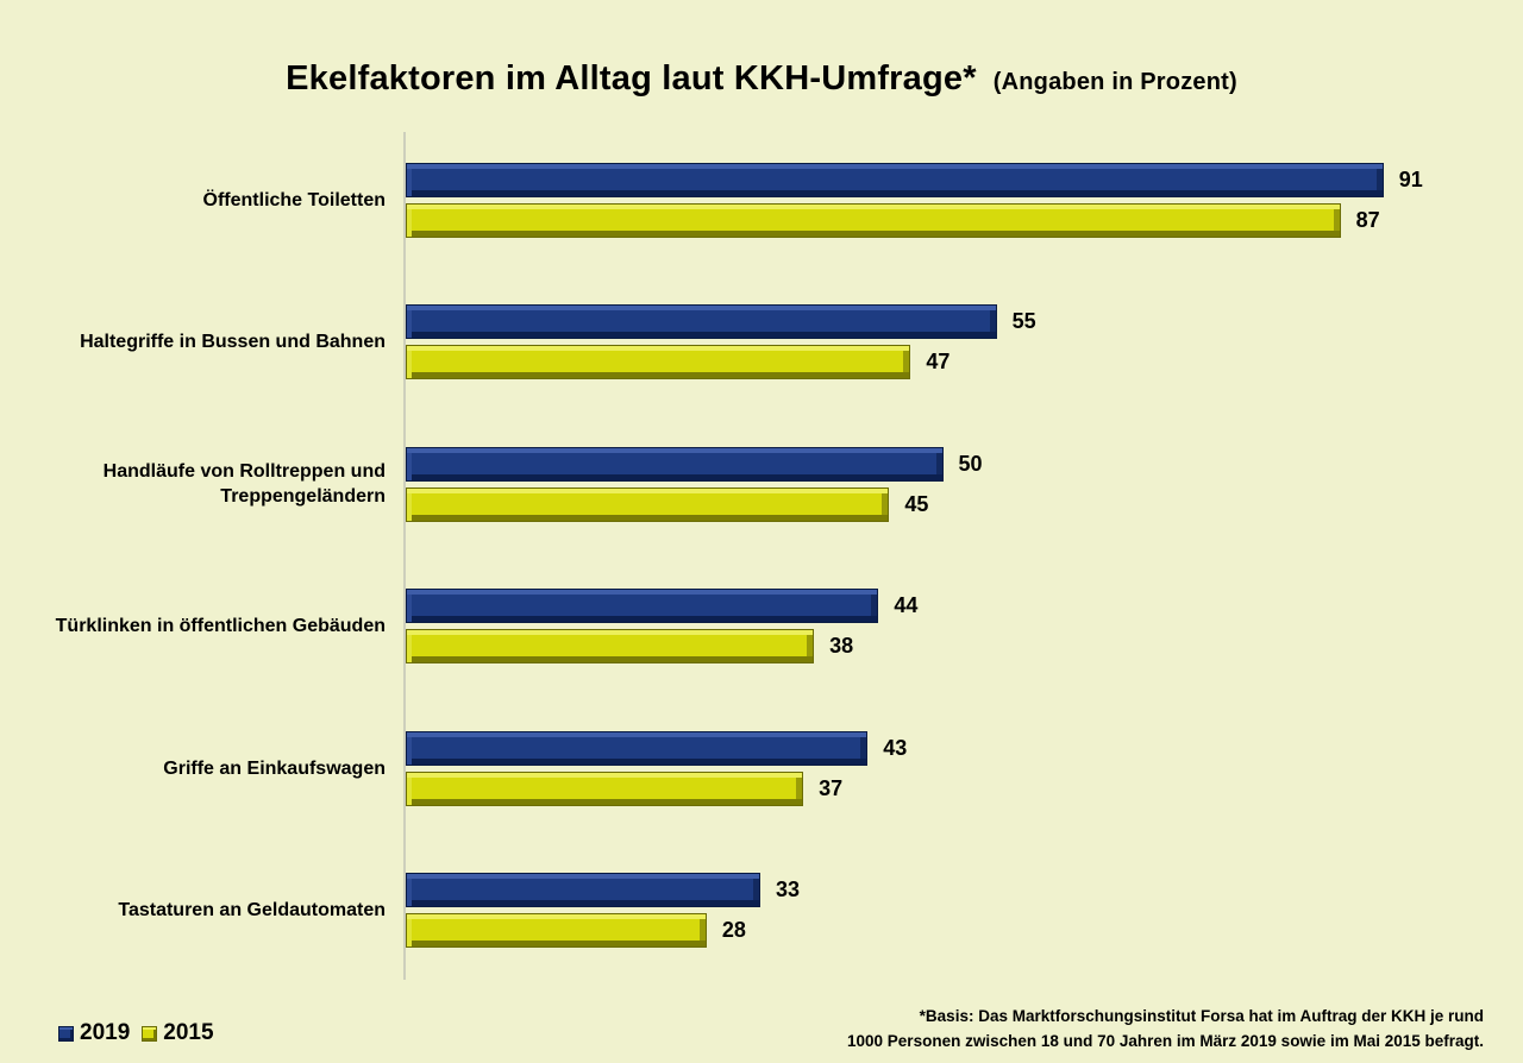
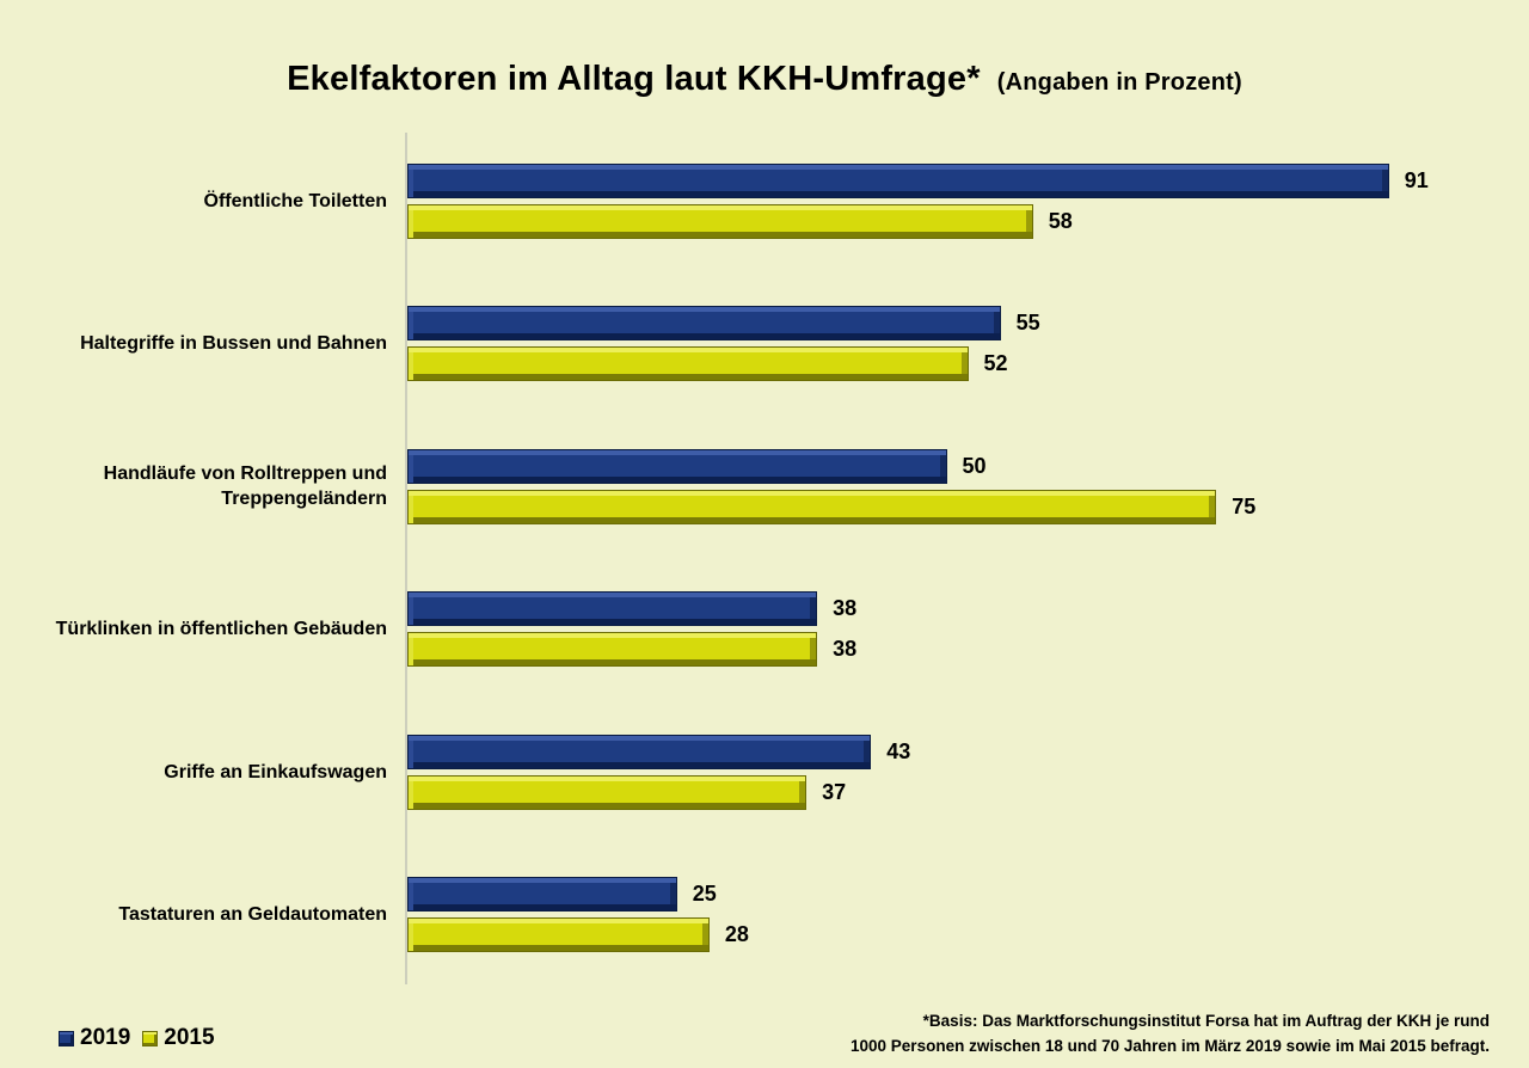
2015/Öffentliche Toiletten: 87 -> 58
2015/Haltegriffe in Bussen und Bahnen: 47 -> 52
2015/Handläufe von Rolltreppen und Treppengeländern: 45 -> 75
2019/Türklinken in öffentlichen Gebäuden: 44 -> 38
2019/Tastaturen an Geldautomaten: 33 -> 25
